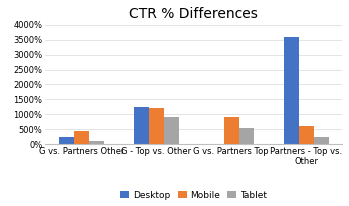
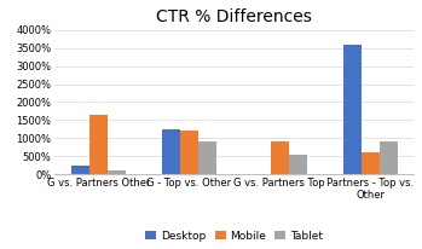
Mobile/G vs. Partners Other: 450% -> 1650%
Tablet/Partners - Top vs. Other: 250% -> 900%
